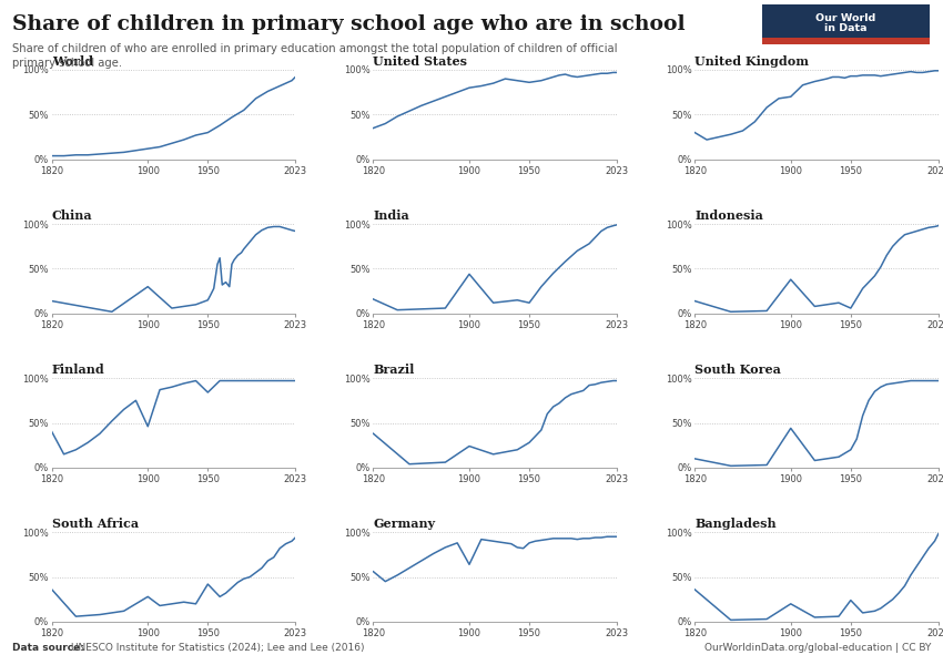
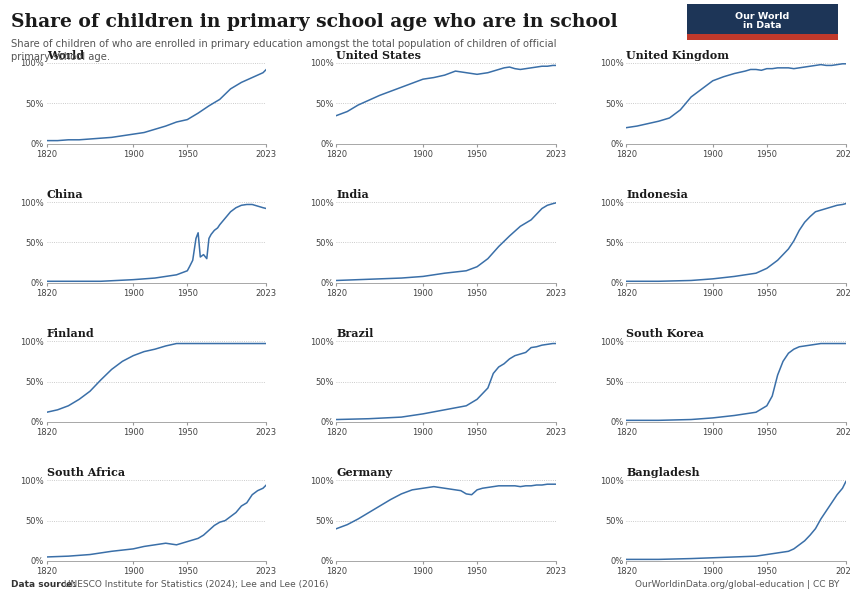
United Kingdom/1820: 30% -> 20%
United Kingdom/1900: 70% -> 78%
China/1820: 14% -> 2%
China/1900: 30% -> 4%
India/1820: 16% -> 3%
India/1900: 44% -> 8%
India/1950: 12% -> 20%
Indonesia/1820: 14% -> 2%
Indonesia/1900: 38% -> 5%
Indonesia/1950: 6% -> 18%
Finland/1820: 40% -> 12%
Finland/1900: 46% -> 82%
Finland/1950: 84% -> 97%
Brazil/1820: 38% -> 3%
Brazil/1900: 24% -> 10%
South Korea/1820: 10% -> 2%
South Korea/1900: 44% -> 5%
South Africa/1820: 36% -> 5%
South Africa/1900: 28% -> 15%
South Africa/1950: 42% -> 24%
Germany/1820: 56% -> 40%
Germany/1900: 64% -> 90%
Bangladesh/1820: 36% -> 2%
Bangladesh/1900: 20% -> 4%
Bangladesh/1950: 24% -> 8%
